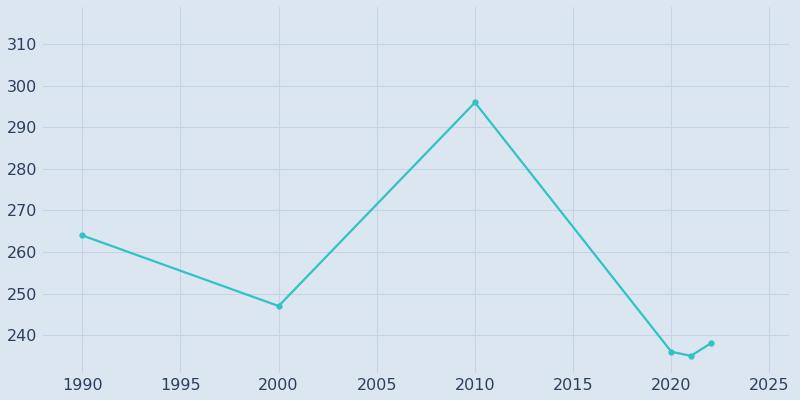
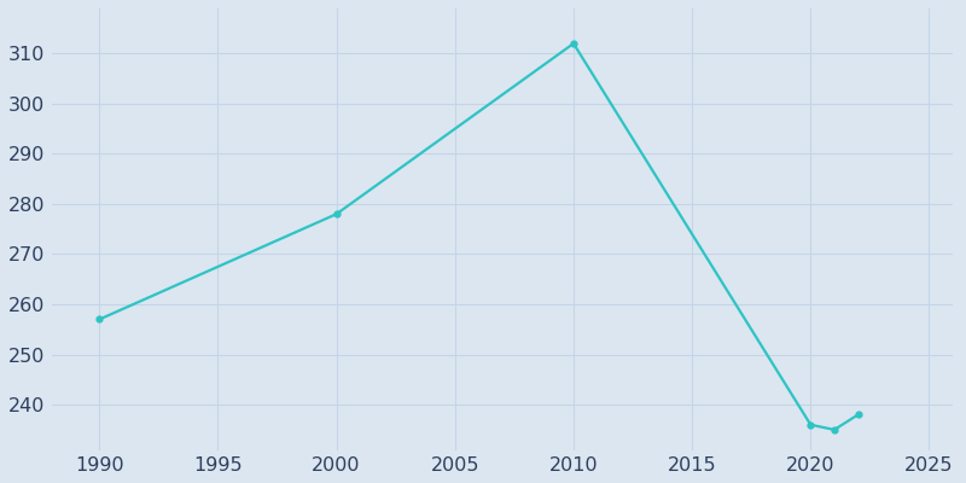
1990: 264 -> 257
2000: 247 -> 278
2010: 296 -> 312
